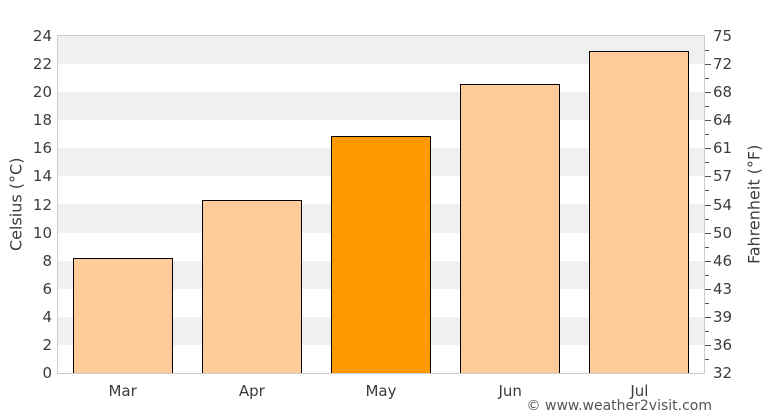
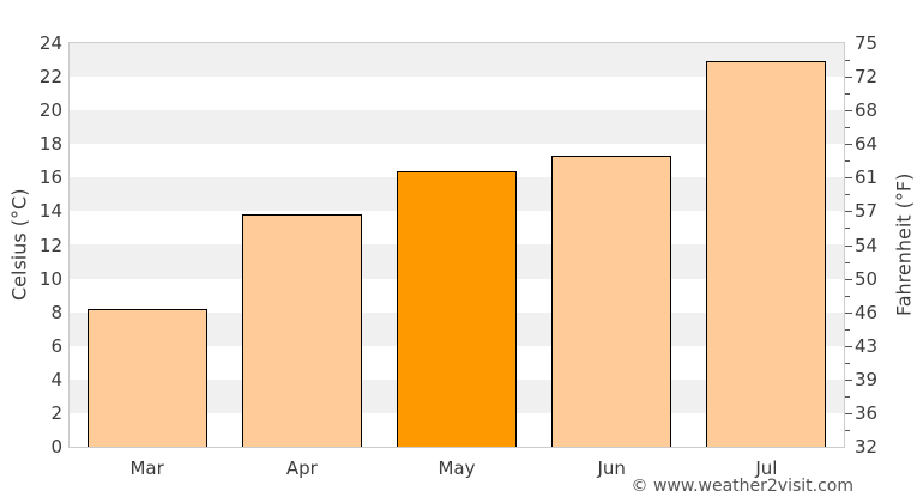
Apr: 12.3 -> 13.8
May: 16.9 -> 16.4
Jun: 20.6 -> 17.3
